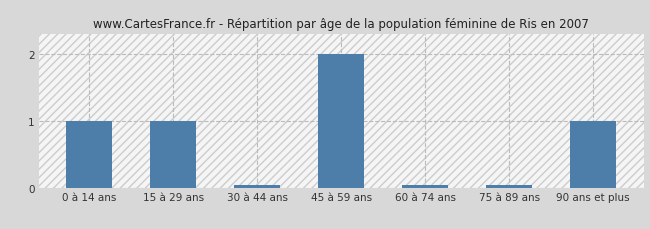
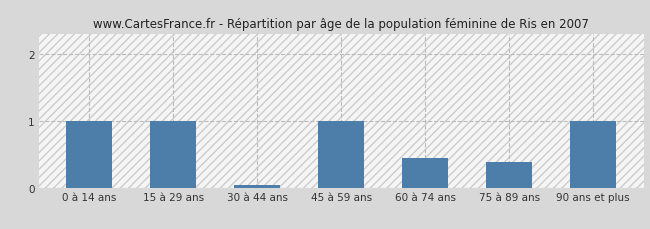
45 à 59 ans: 2.00 -> 1.00
60 à 74 ans: 0.04 -> 0.44
75 à 89 ans: 0.04 -> 0.38
